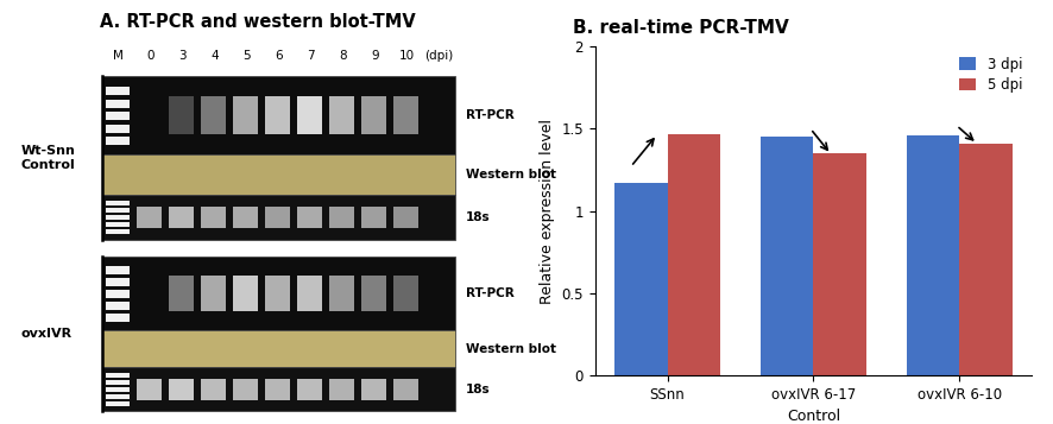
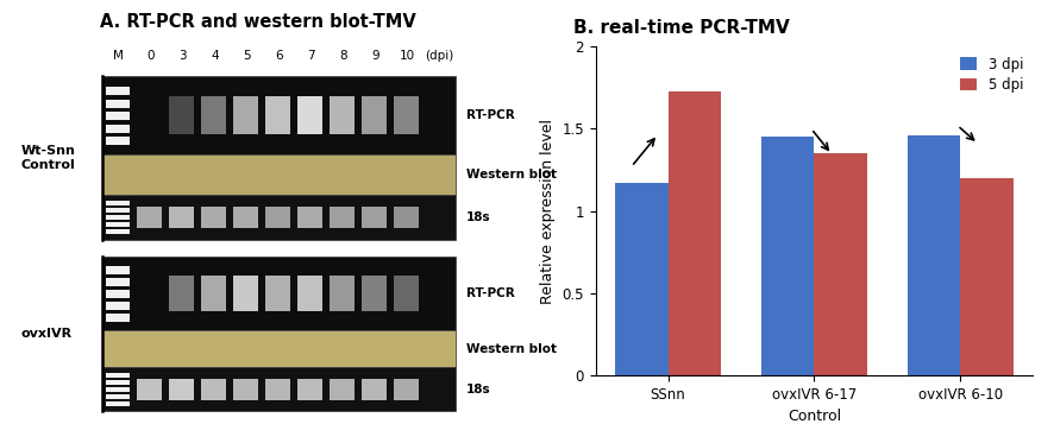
5 dpi/SSnn: 1.47 -> 1.73
5 dpi/ovxIVR 6-10: 1.41 -> 1.20
